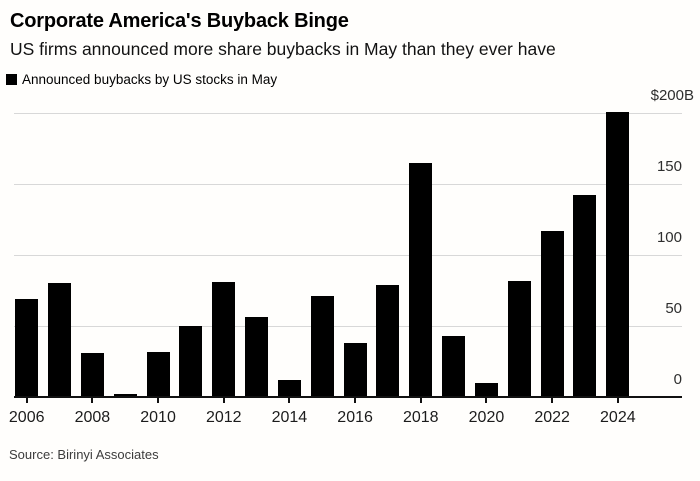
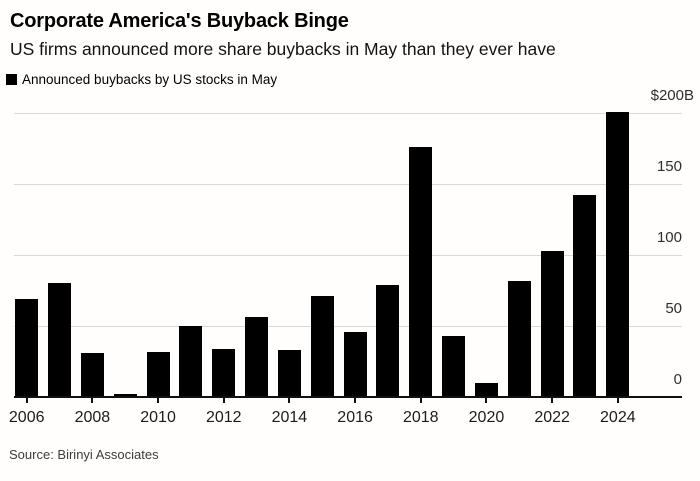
2012: 81 -> 34
2014: 12 -> 33
2016: 38 -> 46
2018: 165 -> 176
2022: 117 -> 103
